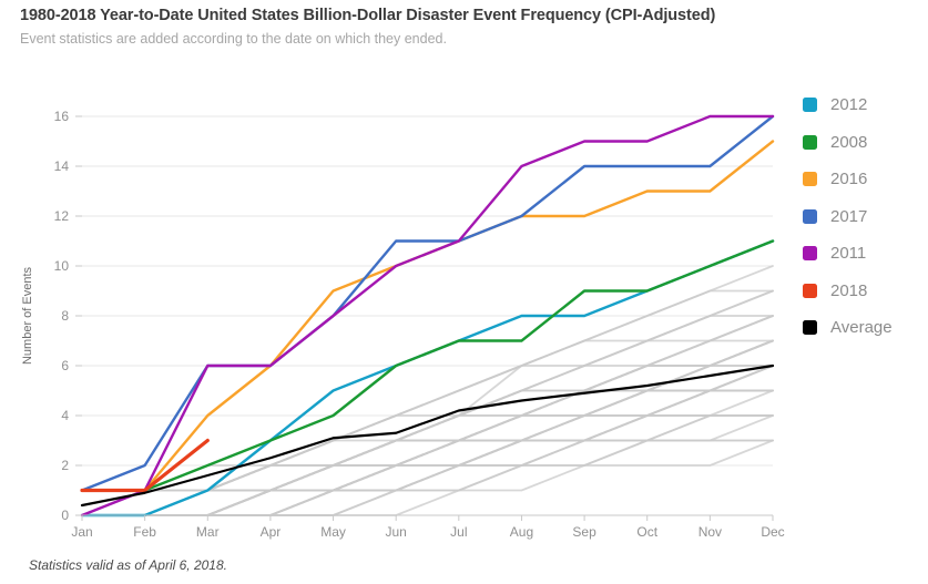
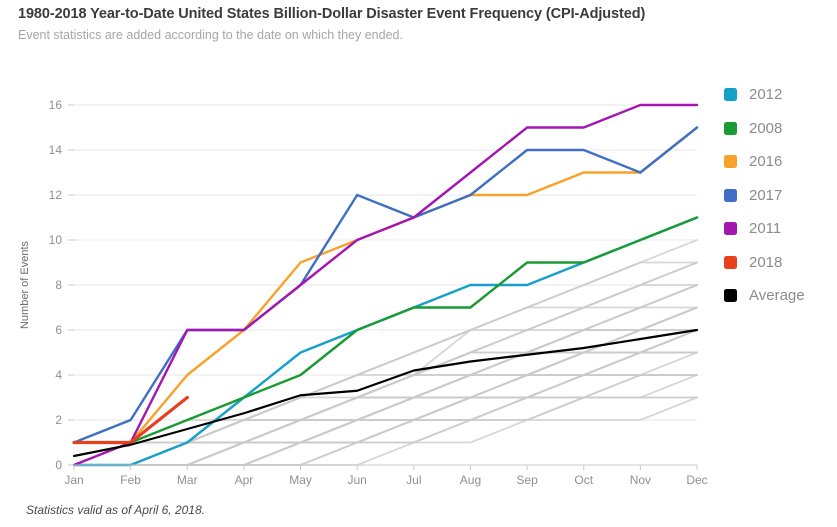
2017/Jun: 11 -> 12
2011/Aug: 14 -> 13
2017/Nov: 14 -> 13
2017/Dec: 16 -> 15
